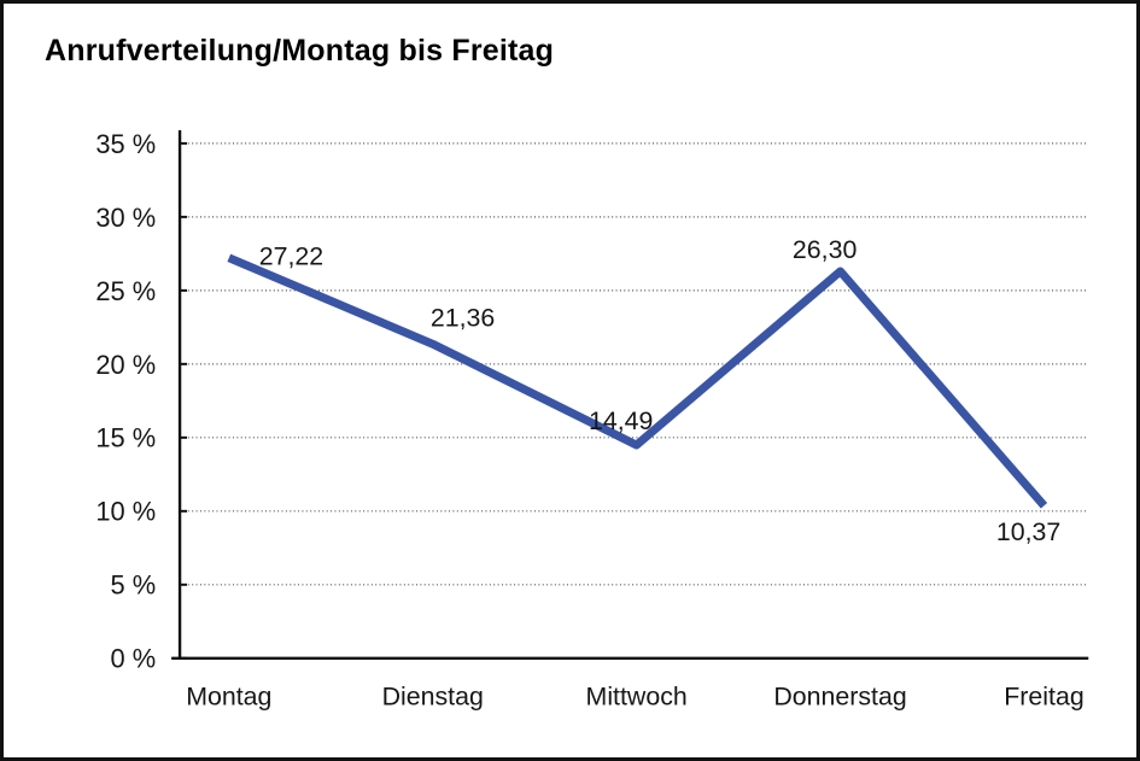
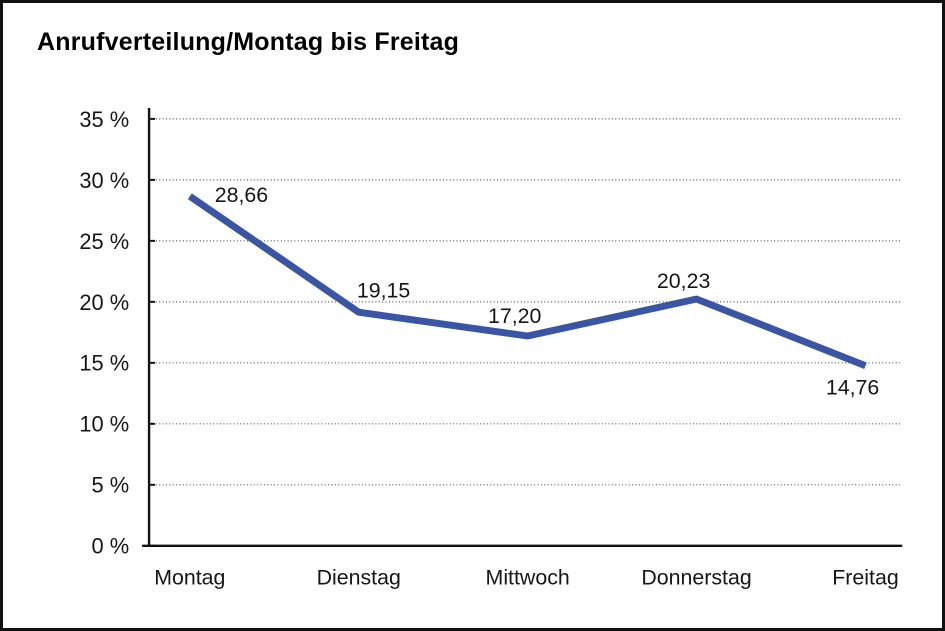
Montag: 27,22 -> 28,66
Dienstag: 21,36 -> 19,15
Mittwoch: 14,49 -> 17,20
Donnerstag: 26,30 -> 20,23
Freitag: 10,37 -> 14,76
